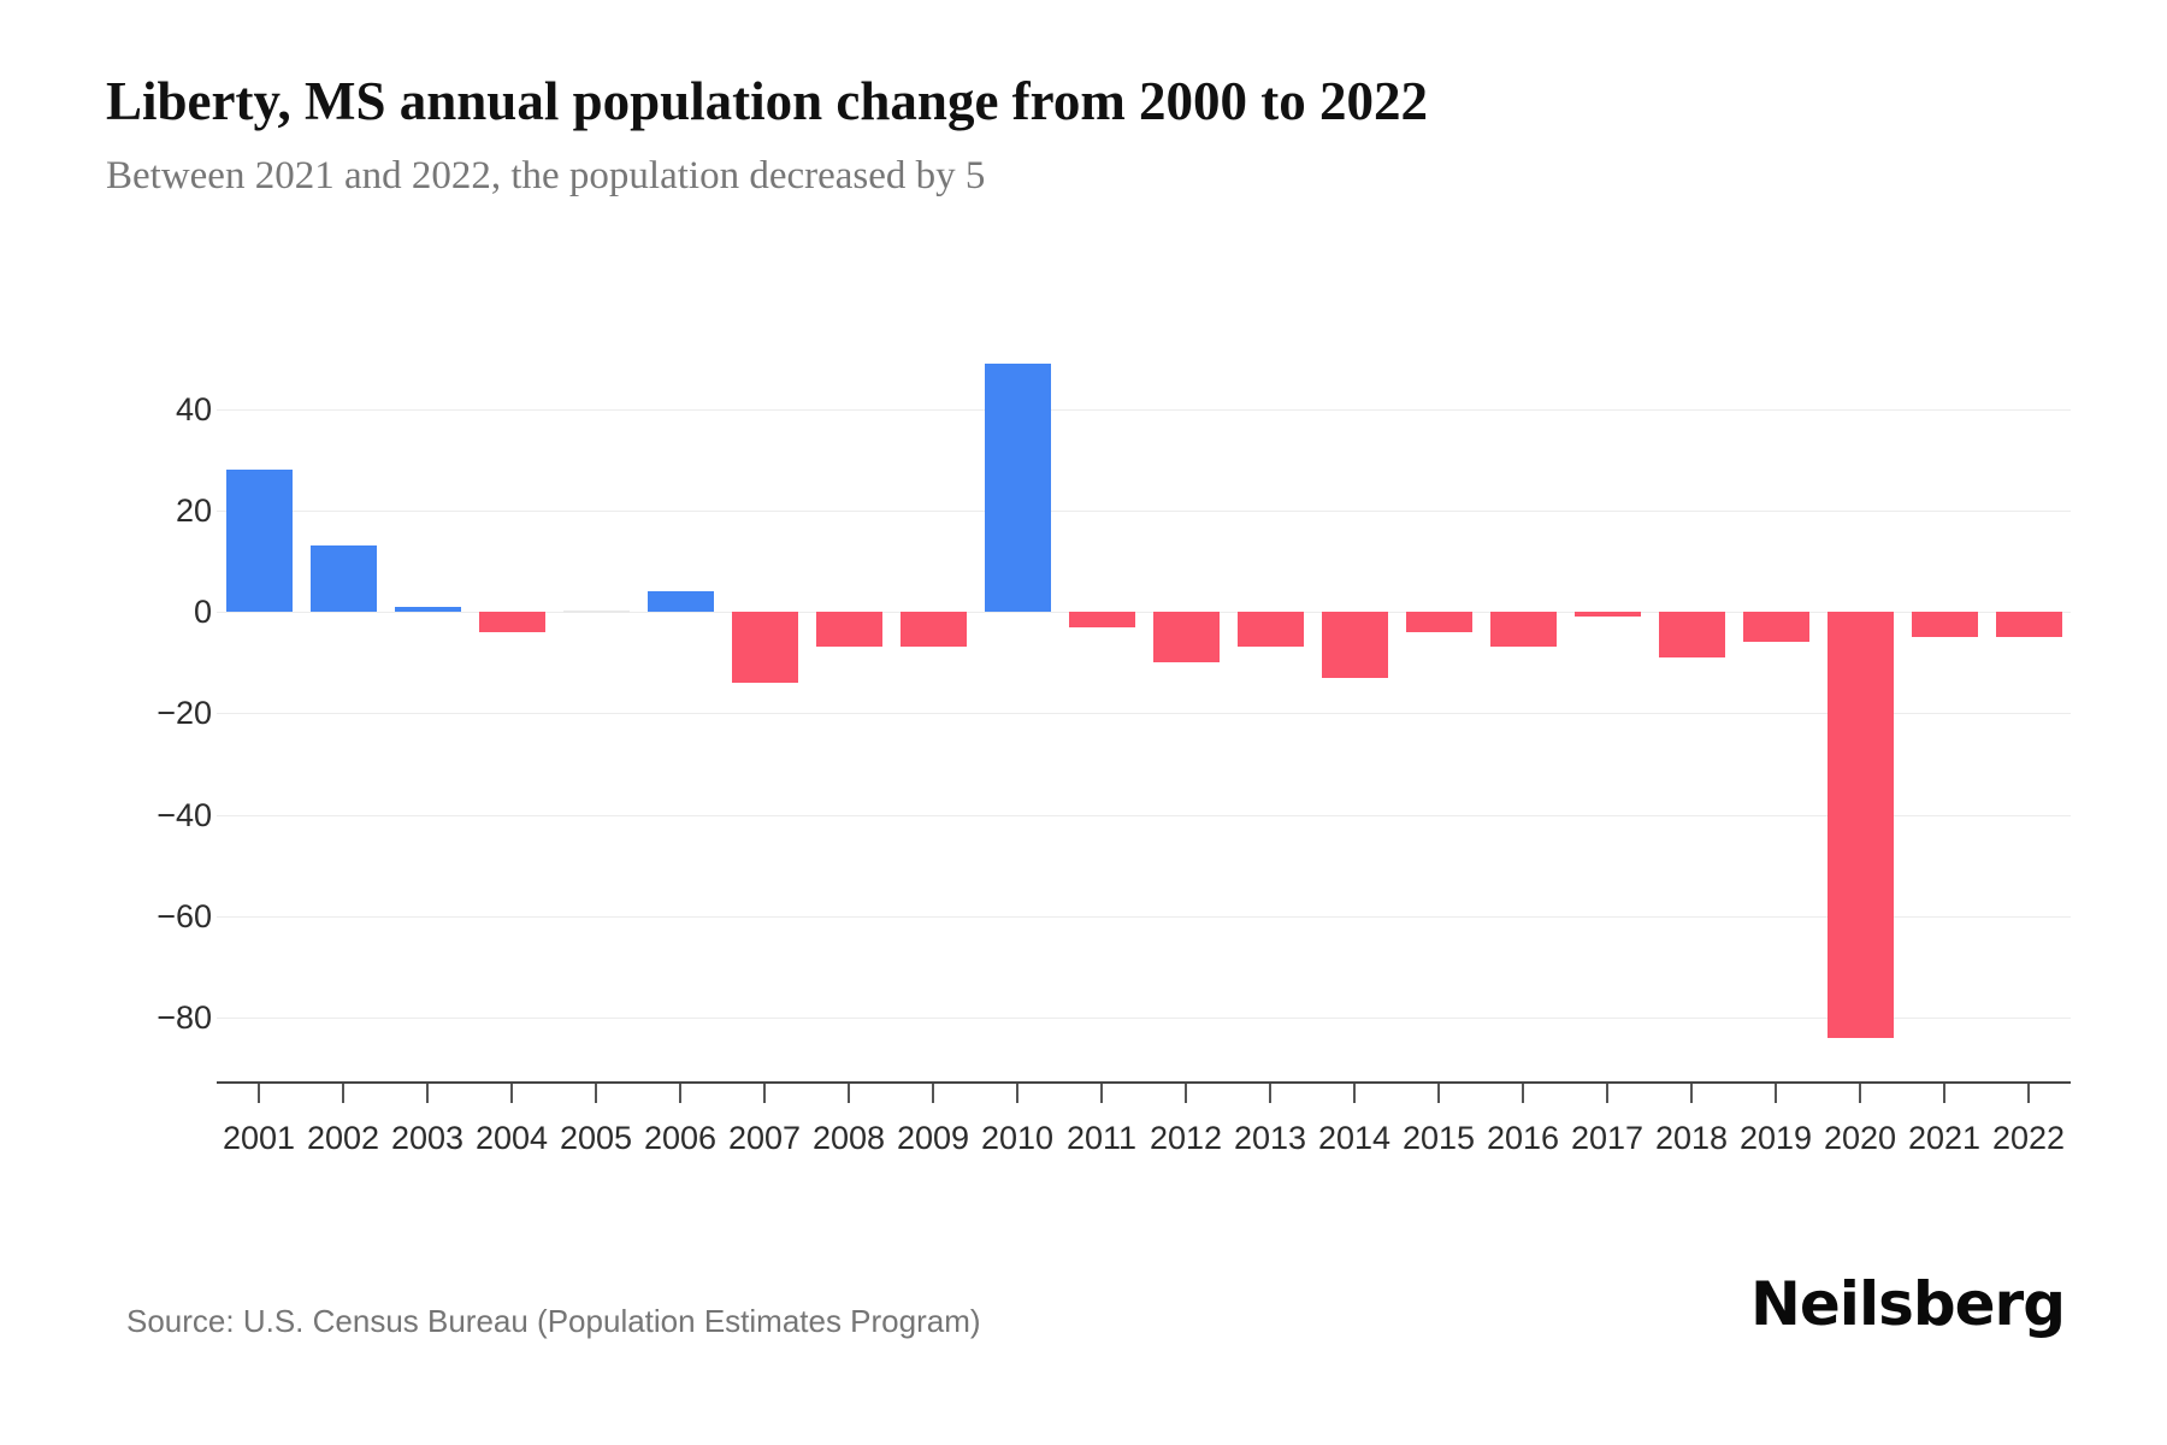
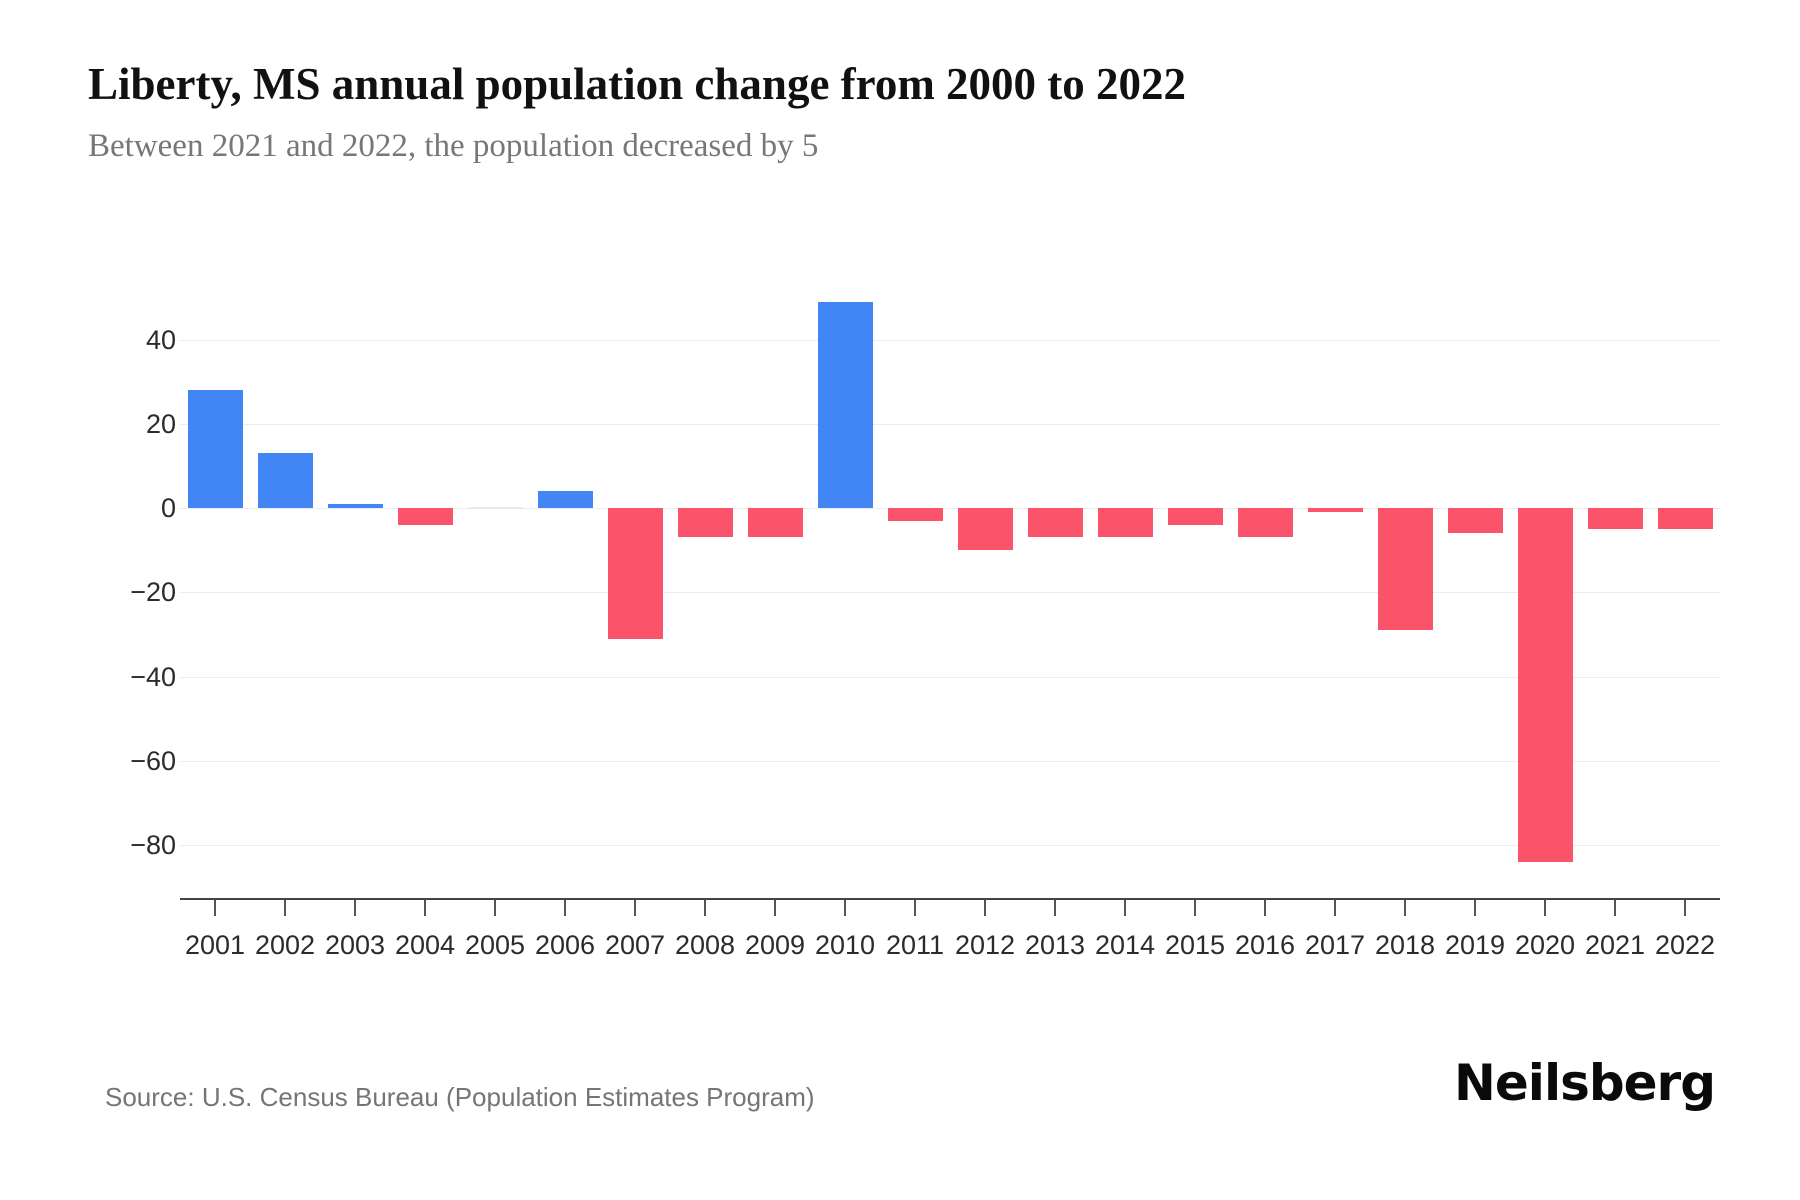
2007: -14 -> -31
2014: -13 -> -7
2018: -9 -> -29
